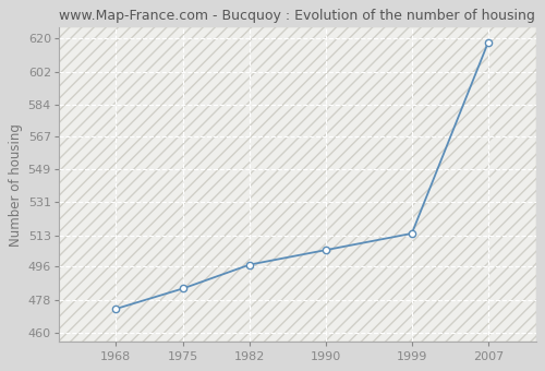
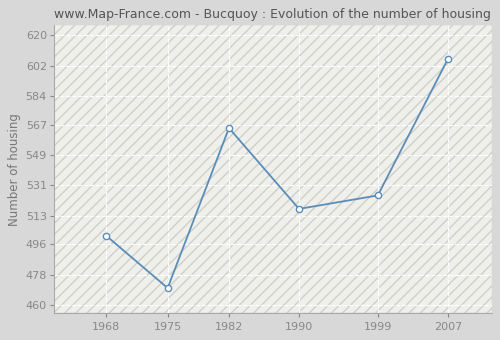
1968: 473 -> 501
1975: 484 -> 470
1982: 497 -> 565
1990: 505 -> 517
1999: 514 -> 525
2007: 618 -> 606
